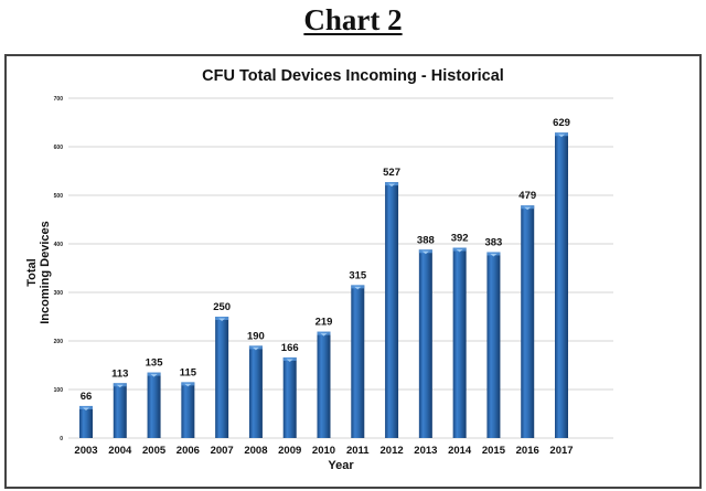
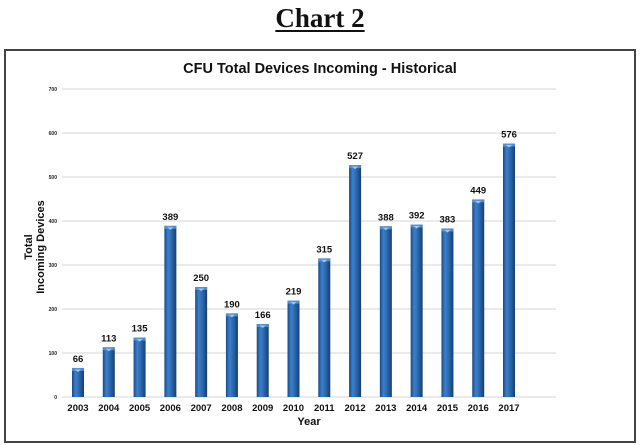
2006: 115 -> 389
2016: 479 -> 449
2017: 629 -> 576
